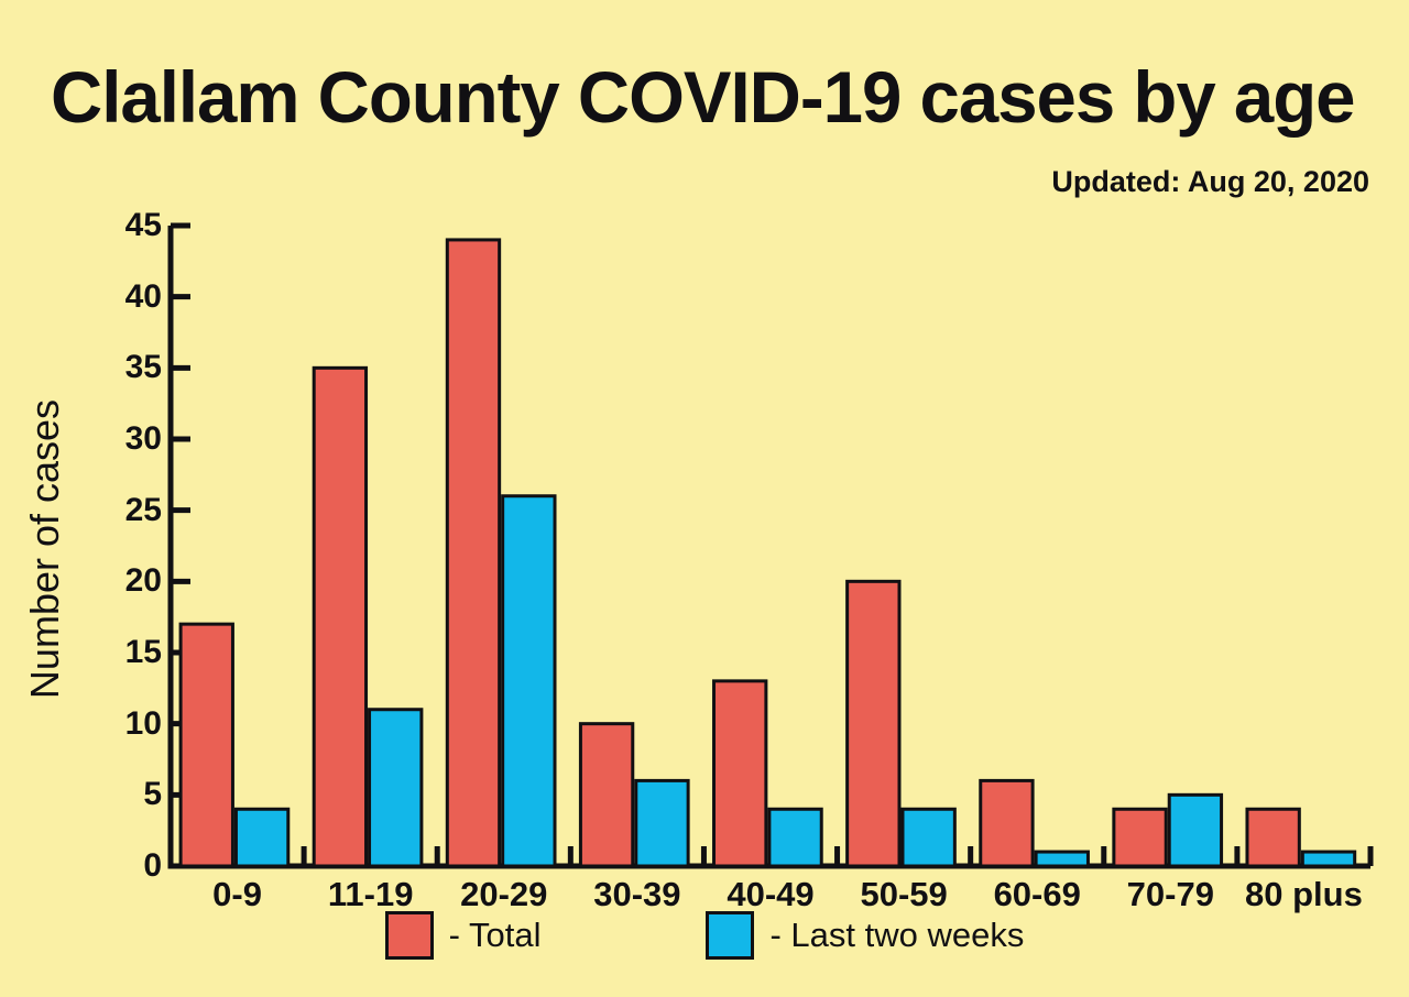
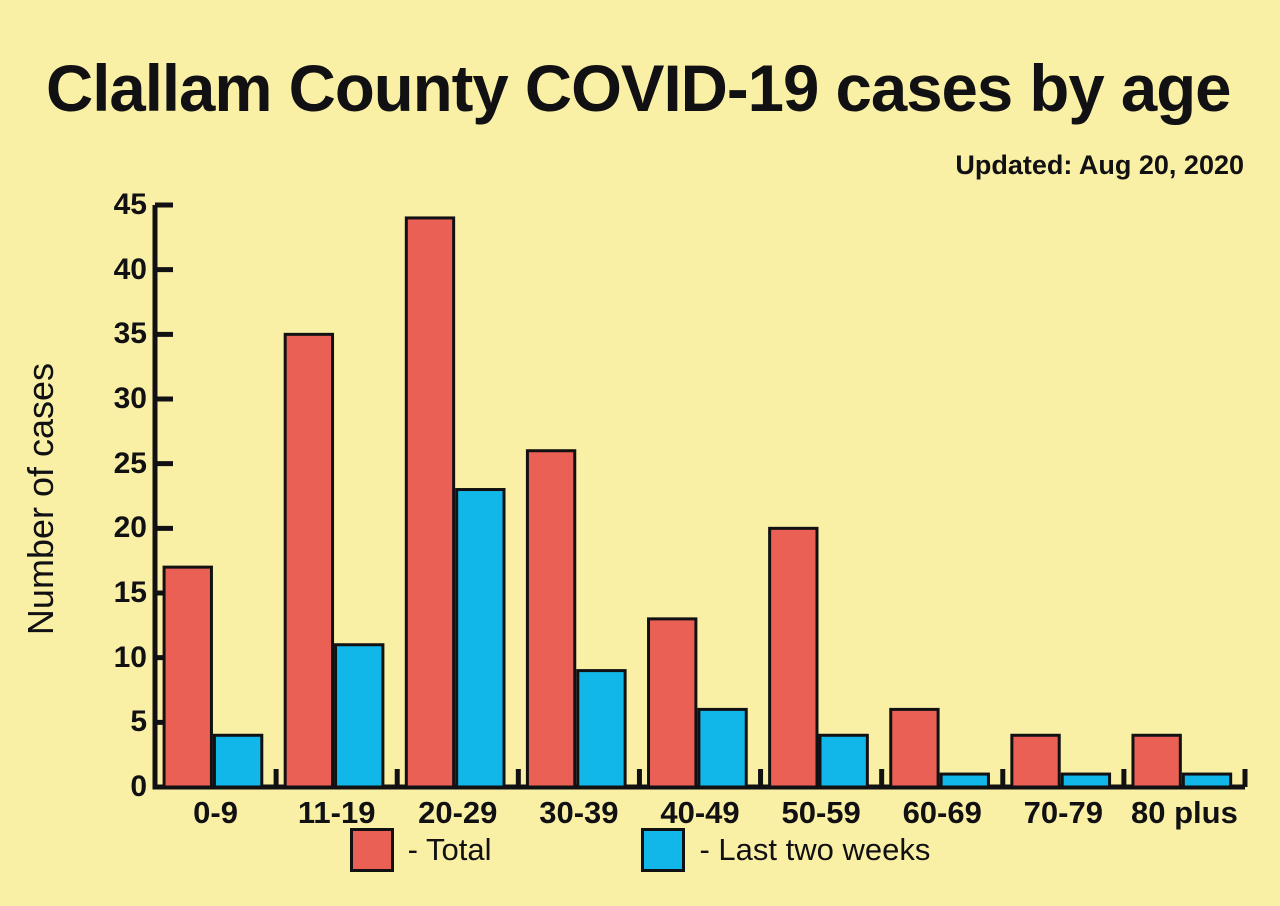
- Last two weeks/20-29: 26 -> 23
- Total/30-39: 10 -> 26
- Last two weeks/30-39: 6 -> 9
- Last two weeks/40-49: 4 -> 6
- Last two weeks/70-79: 5 -> 1
